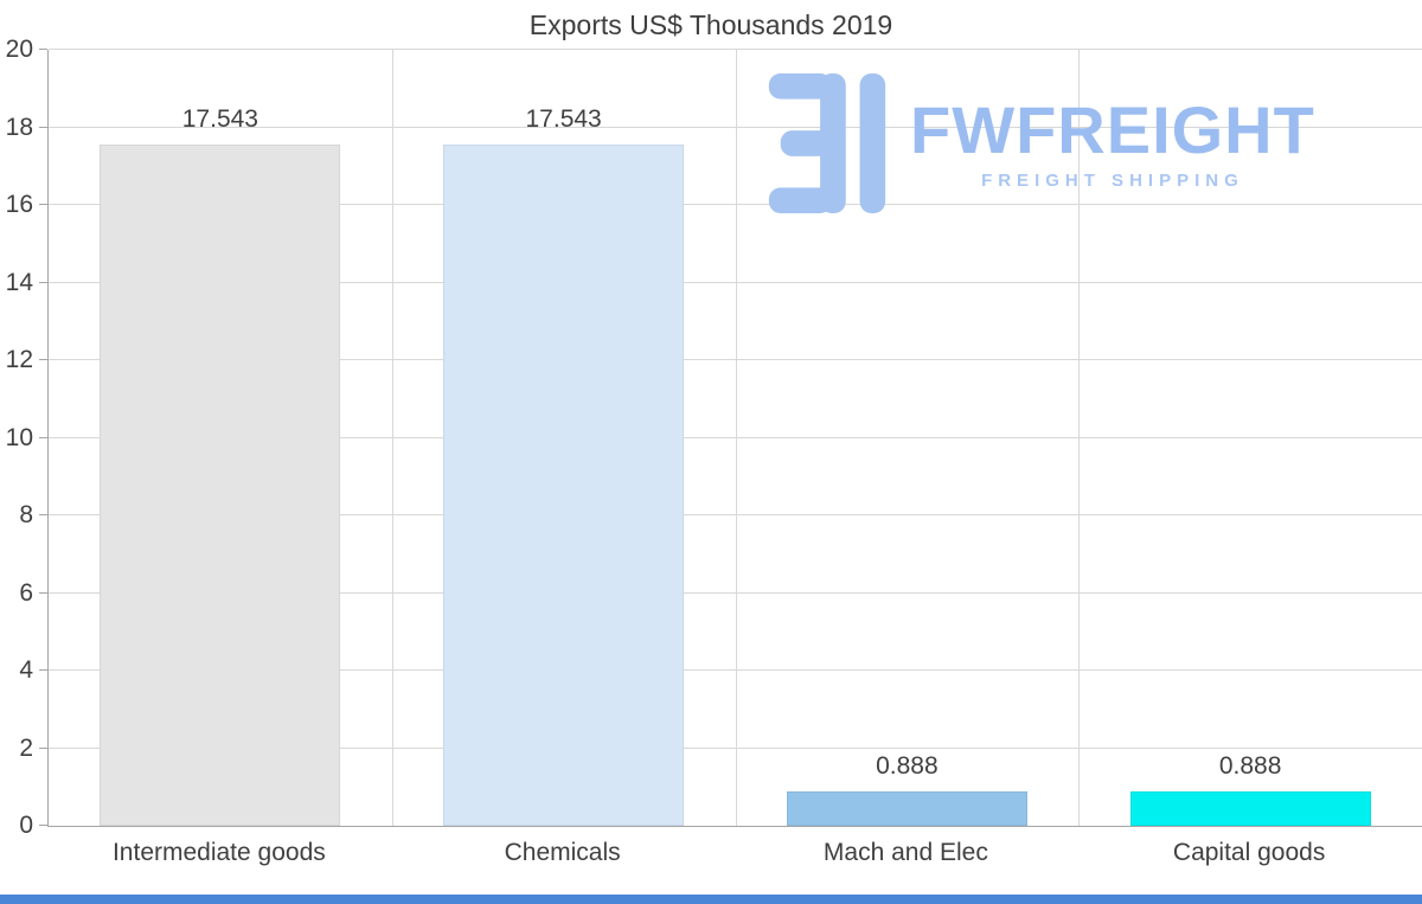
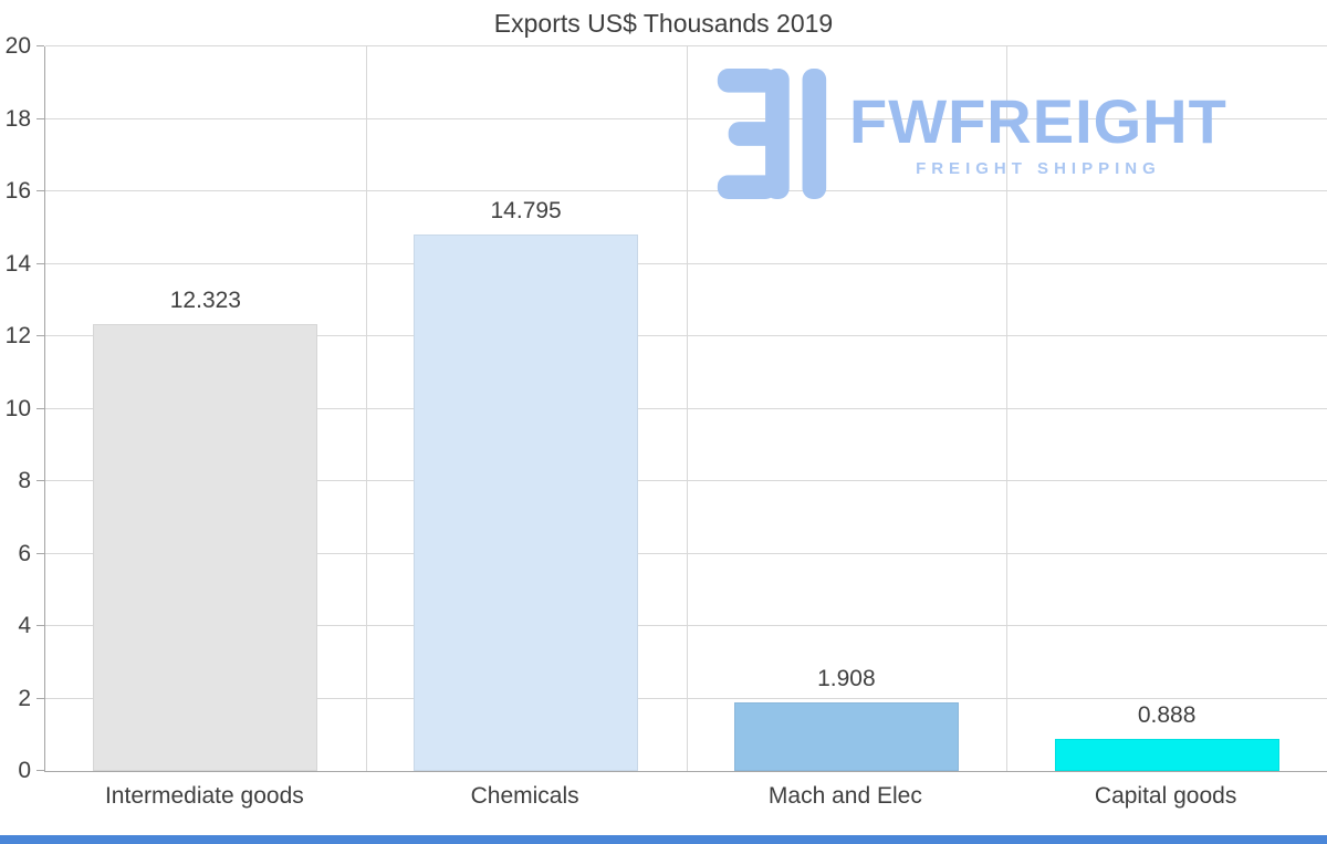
Intermediate goods: 17.543 -> 12.323
Chemicals: 17.543 -> 14.795
Mach and Elec: 0.888 -> 1.908
